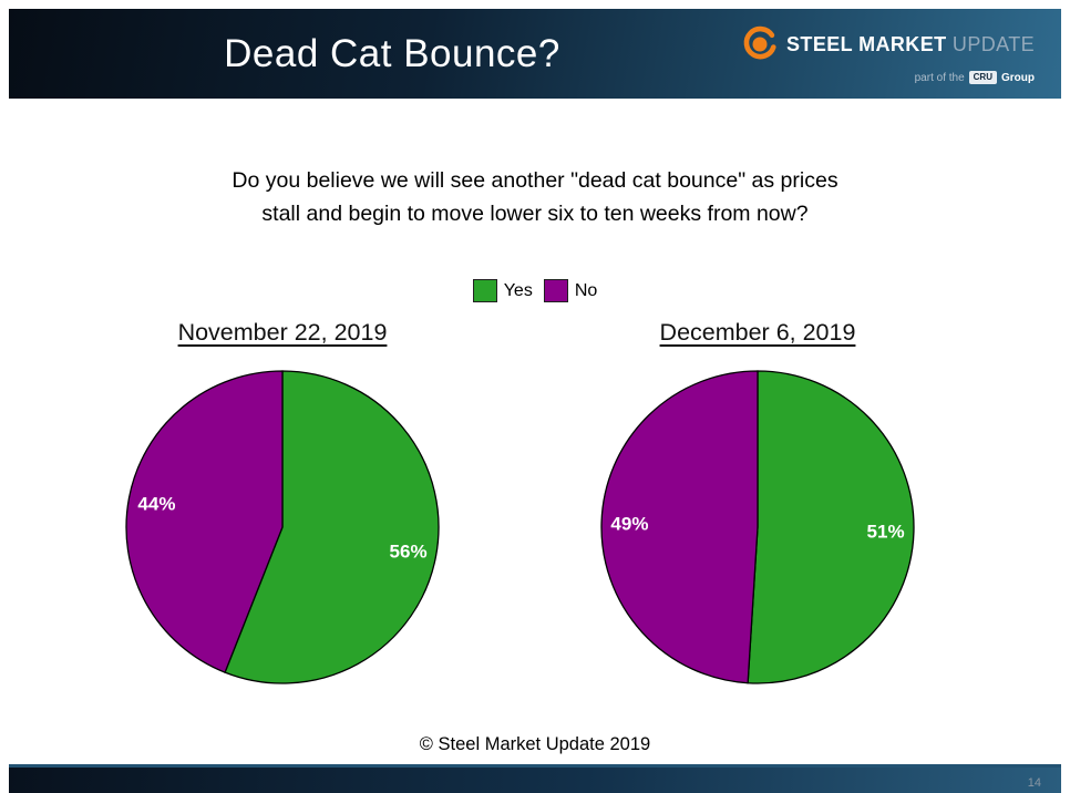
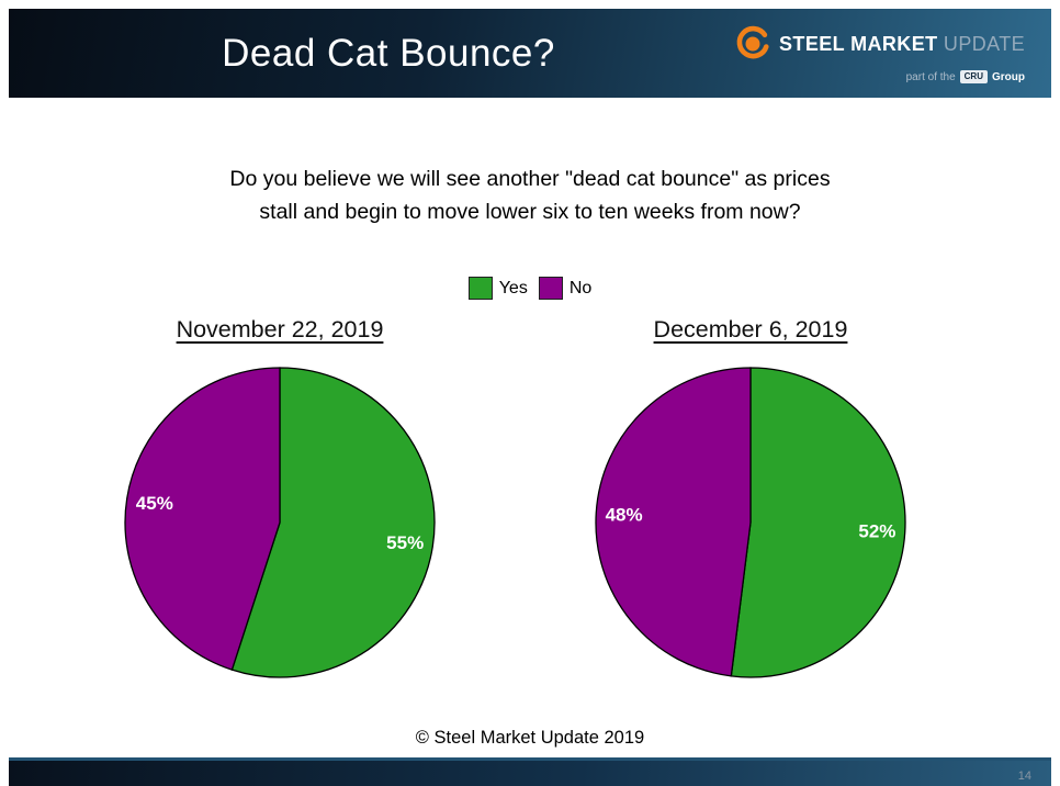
November 22, 2019/Yes: 56% -> 55%
November 22, 2019/No: 44% -> 45%
December 6, 2019/Yes: 51% -> 52%
December 6, 2019/No: 49% -> 48%
